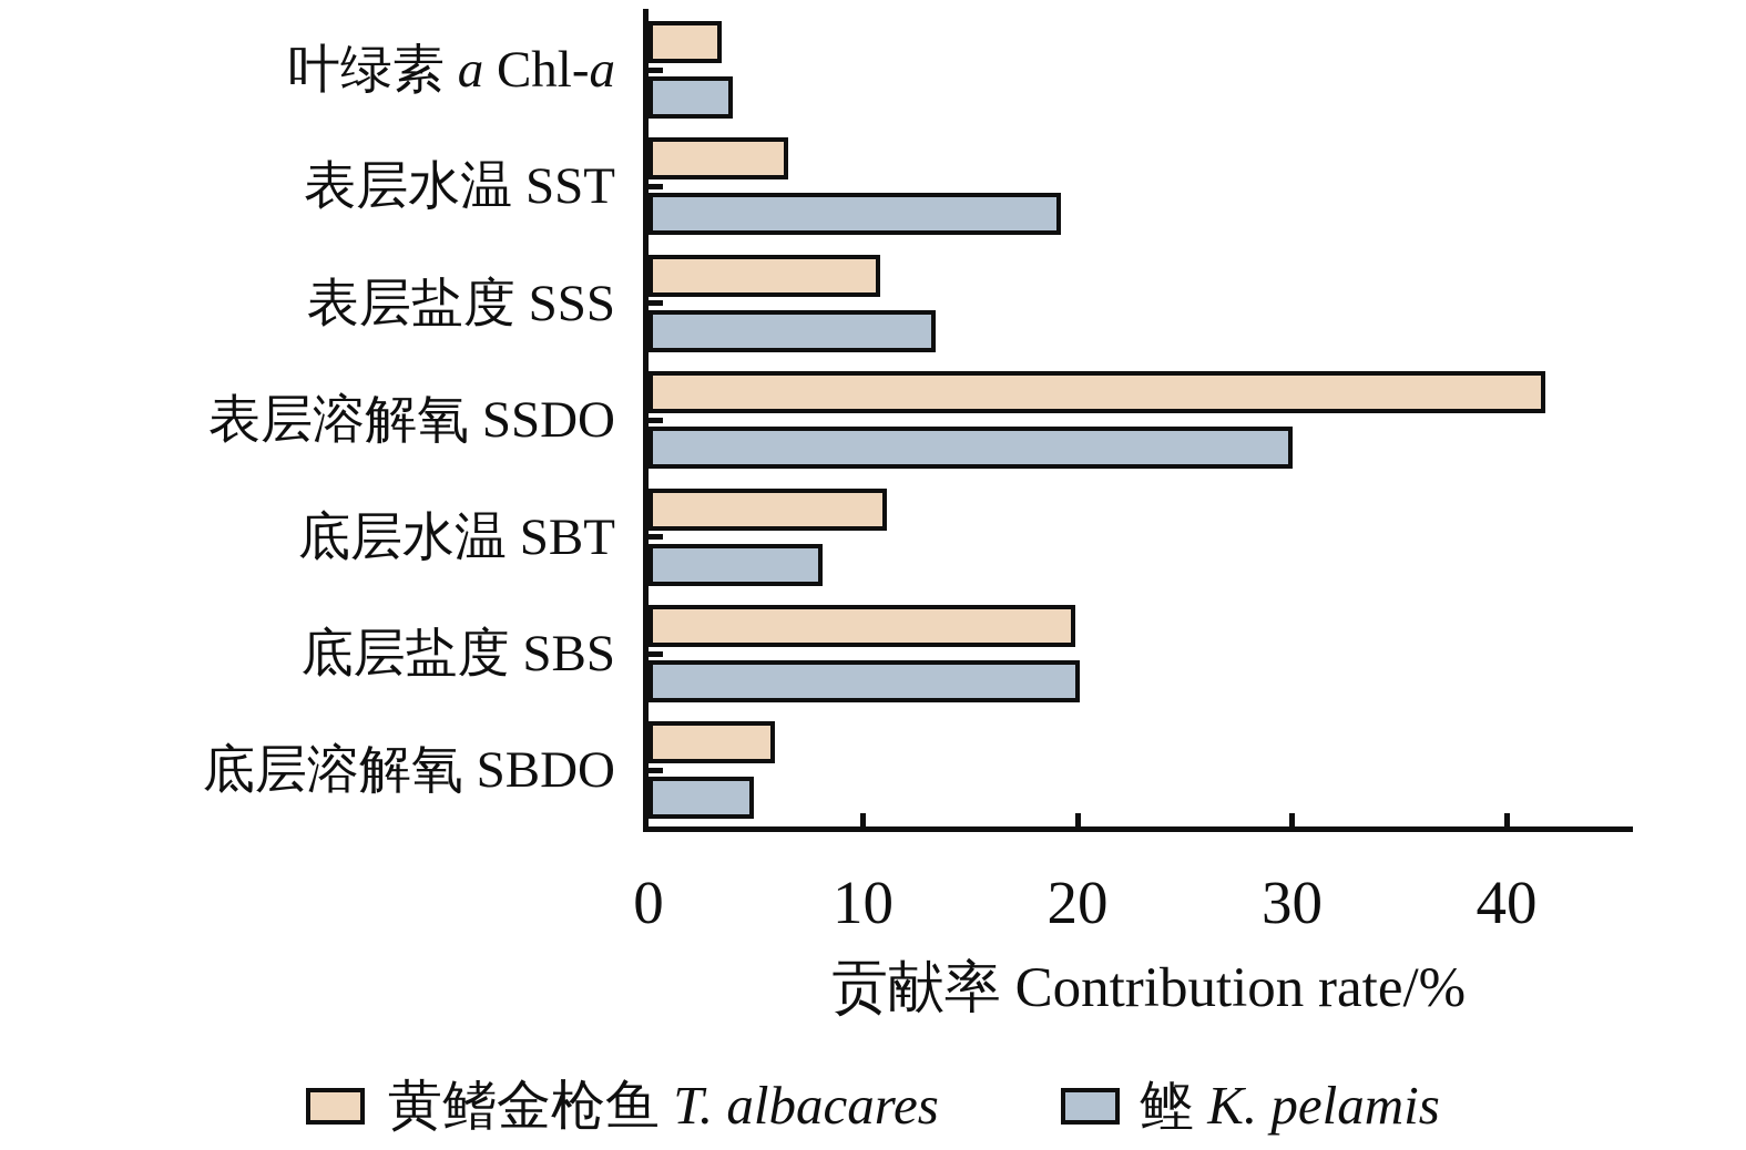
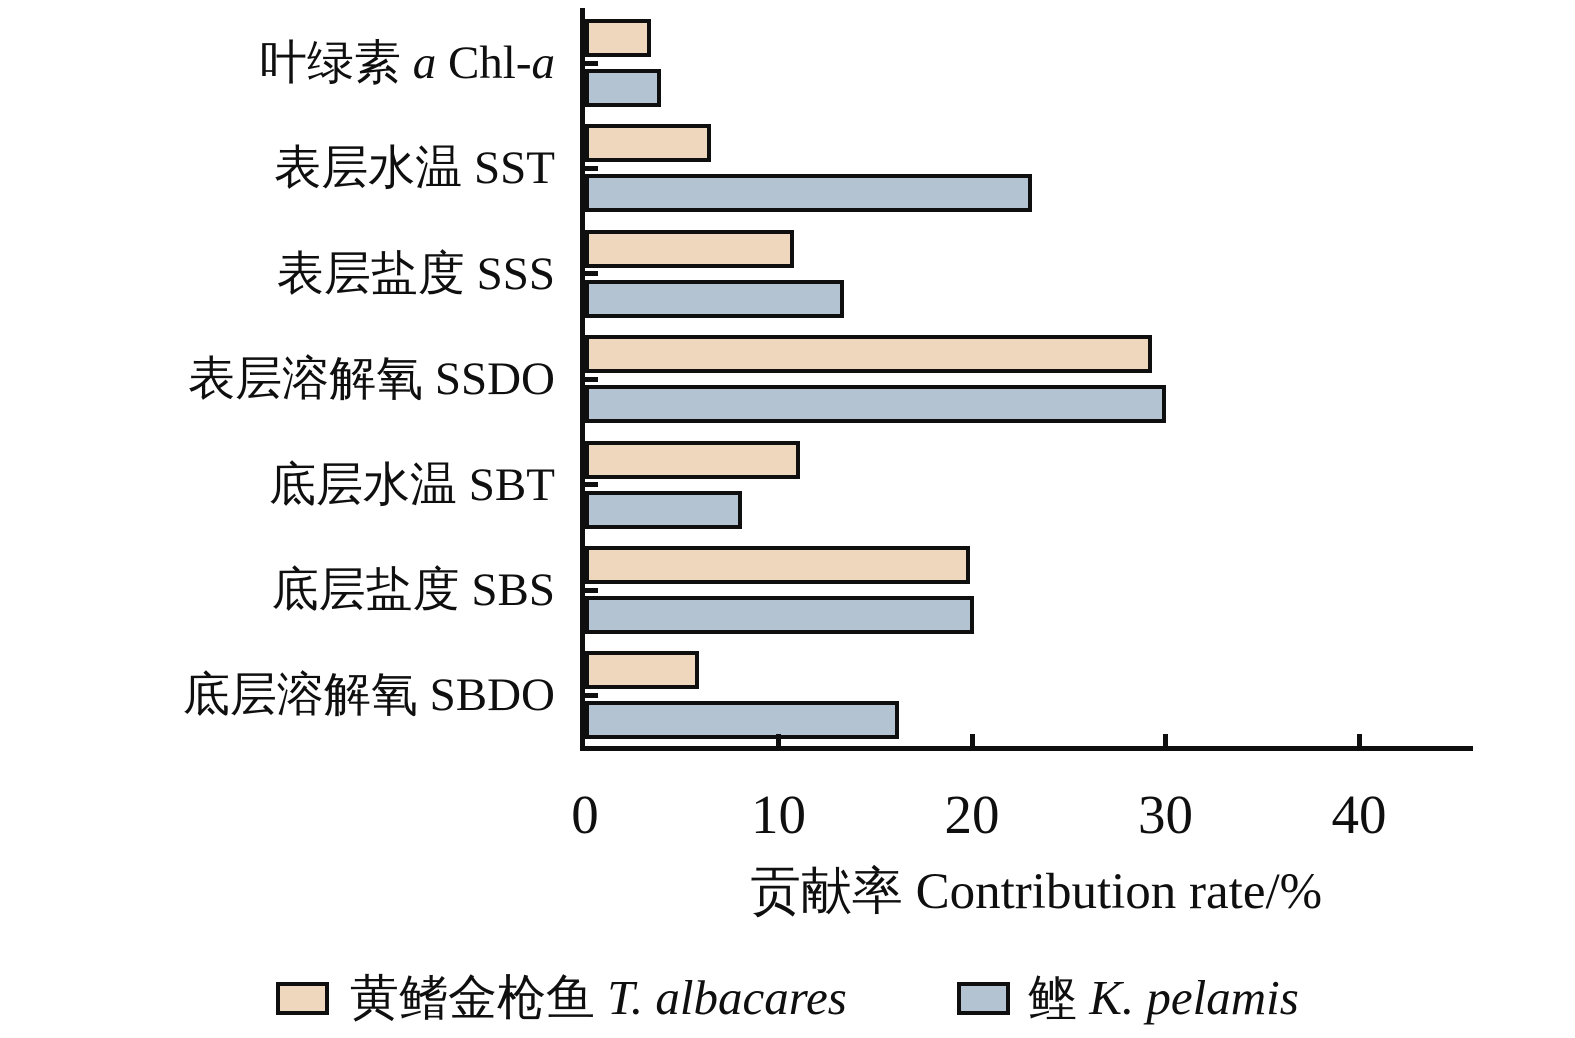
鲣 K. pelamis/表层水温 SST: 19.2 -> 23.1
黄鳍金枪鱼 T. albacares/表层溶解氧 SSDO: 41.8 -> 29.3
鲣 K. pelamis/底层溶解氧 SBDO: 4.9 -> 16.2
